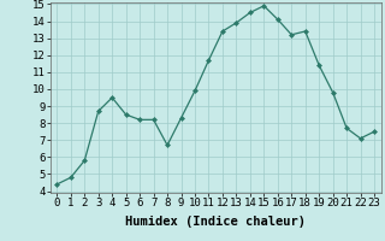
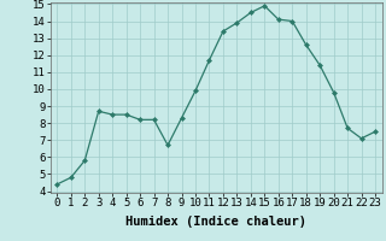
4: 9.5 -> 8.5
17: 13.2 -> 14.0
18: 13.4 -> 12.6
